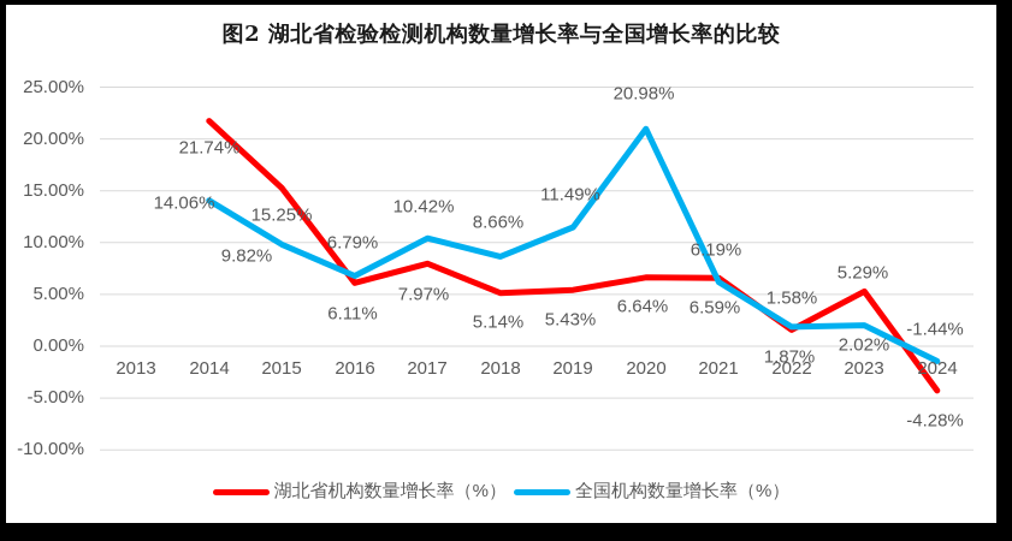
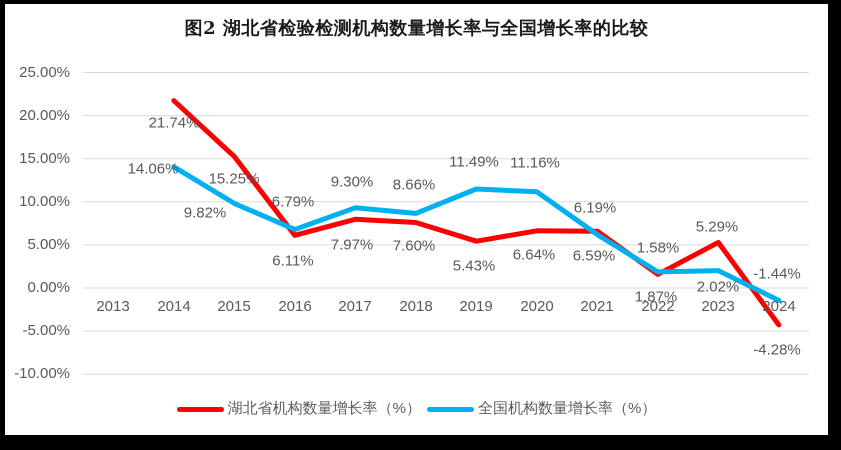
全国机构数量增长率（%）/2017: 10.42% -> 9.30%
湖北省机构数量增长率（%）/2018: 5.14% -> 7.60%
全国机构数量增长率（%）/2020: 20.98% -> 11.16%
